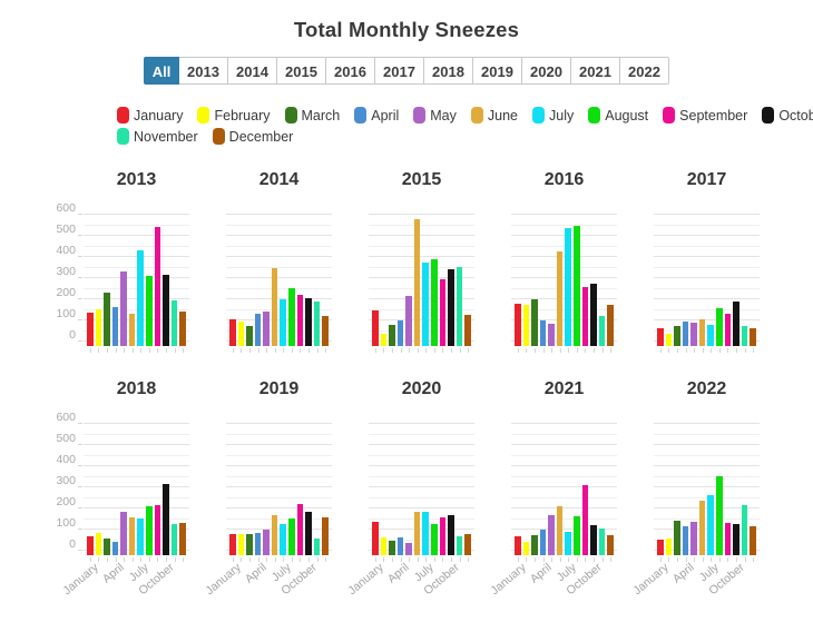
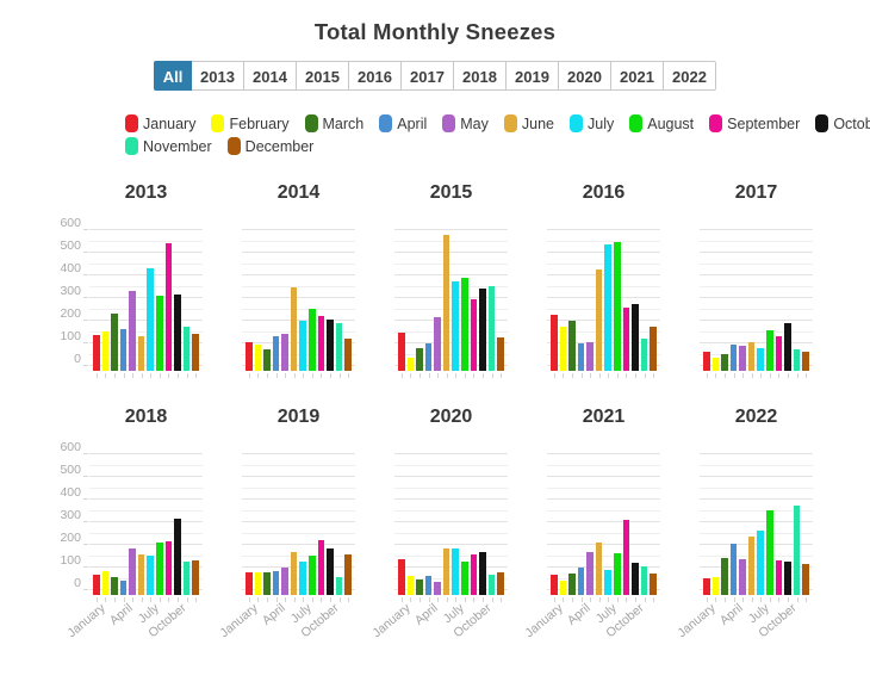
2016/January: 180 -> 220
2017/March: 70 -> 50
2022/April: 110 -> 200
2016/May: 80 -> 100
2013/November: 190 -> 170
2022/November: 210 -> 370
